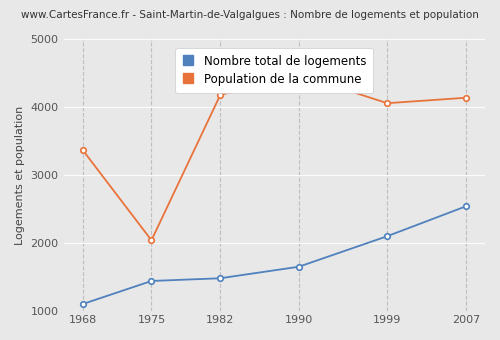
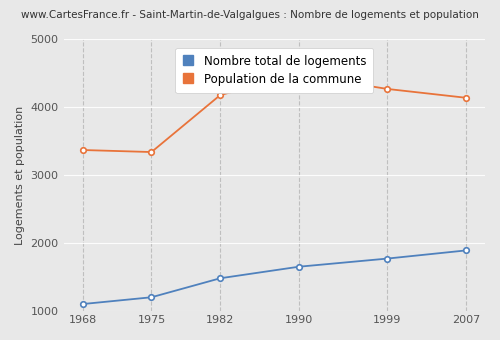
Nombre total de logements/1975: 1440 -> 1200
Population de la commune/1975: 2040 -> 3340
Nombre total de logements/1999: 2100 -> 1770
Population de la commune/1999: 4060 -> 4270
Nombre total de logements/2007: 2540 -> 1890
